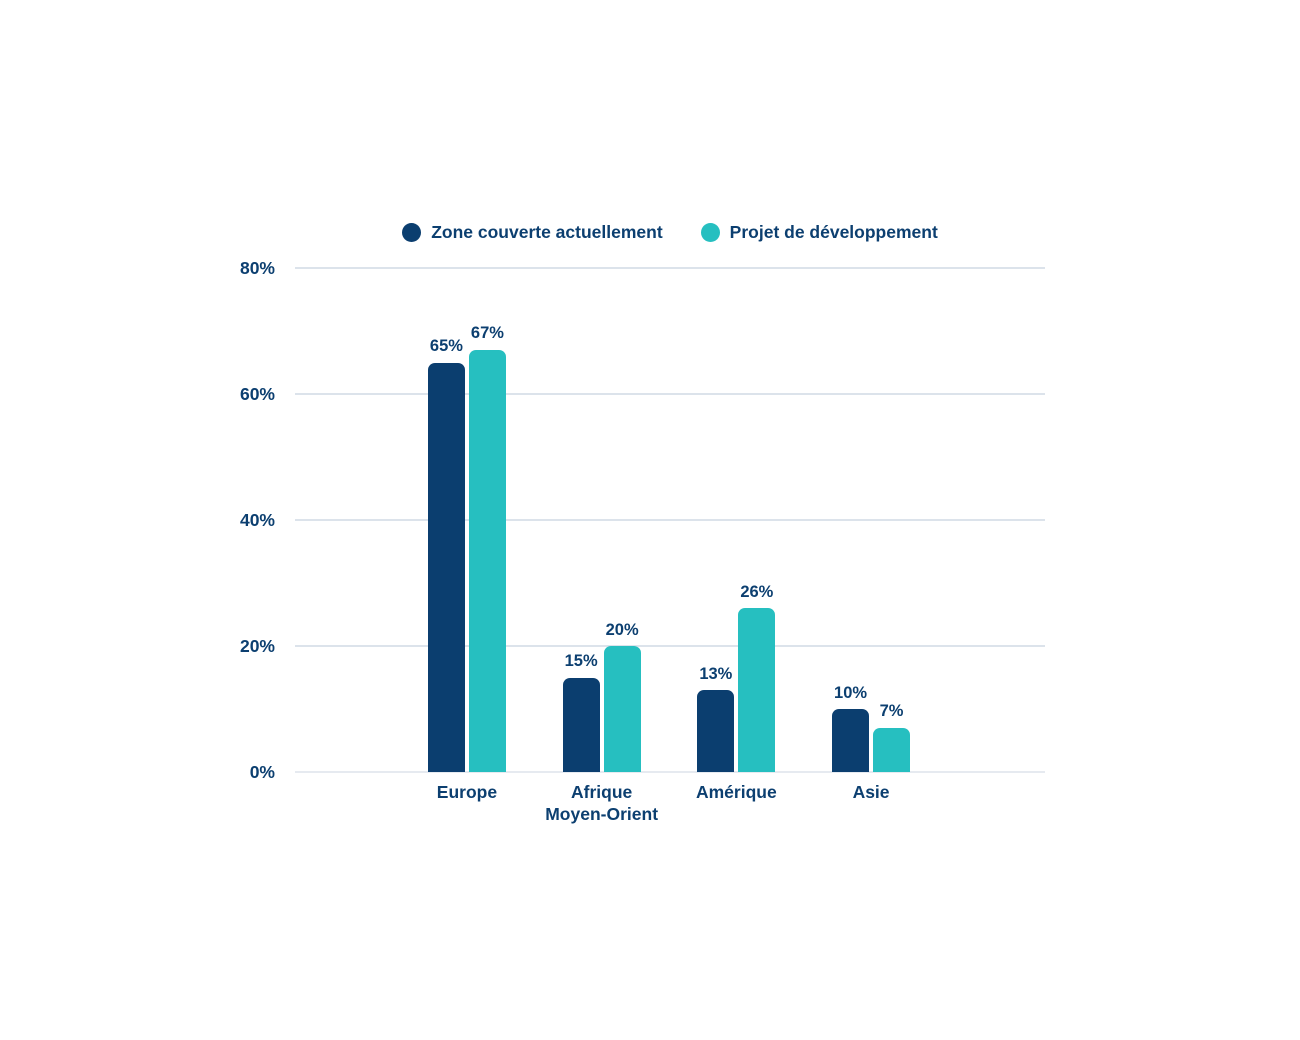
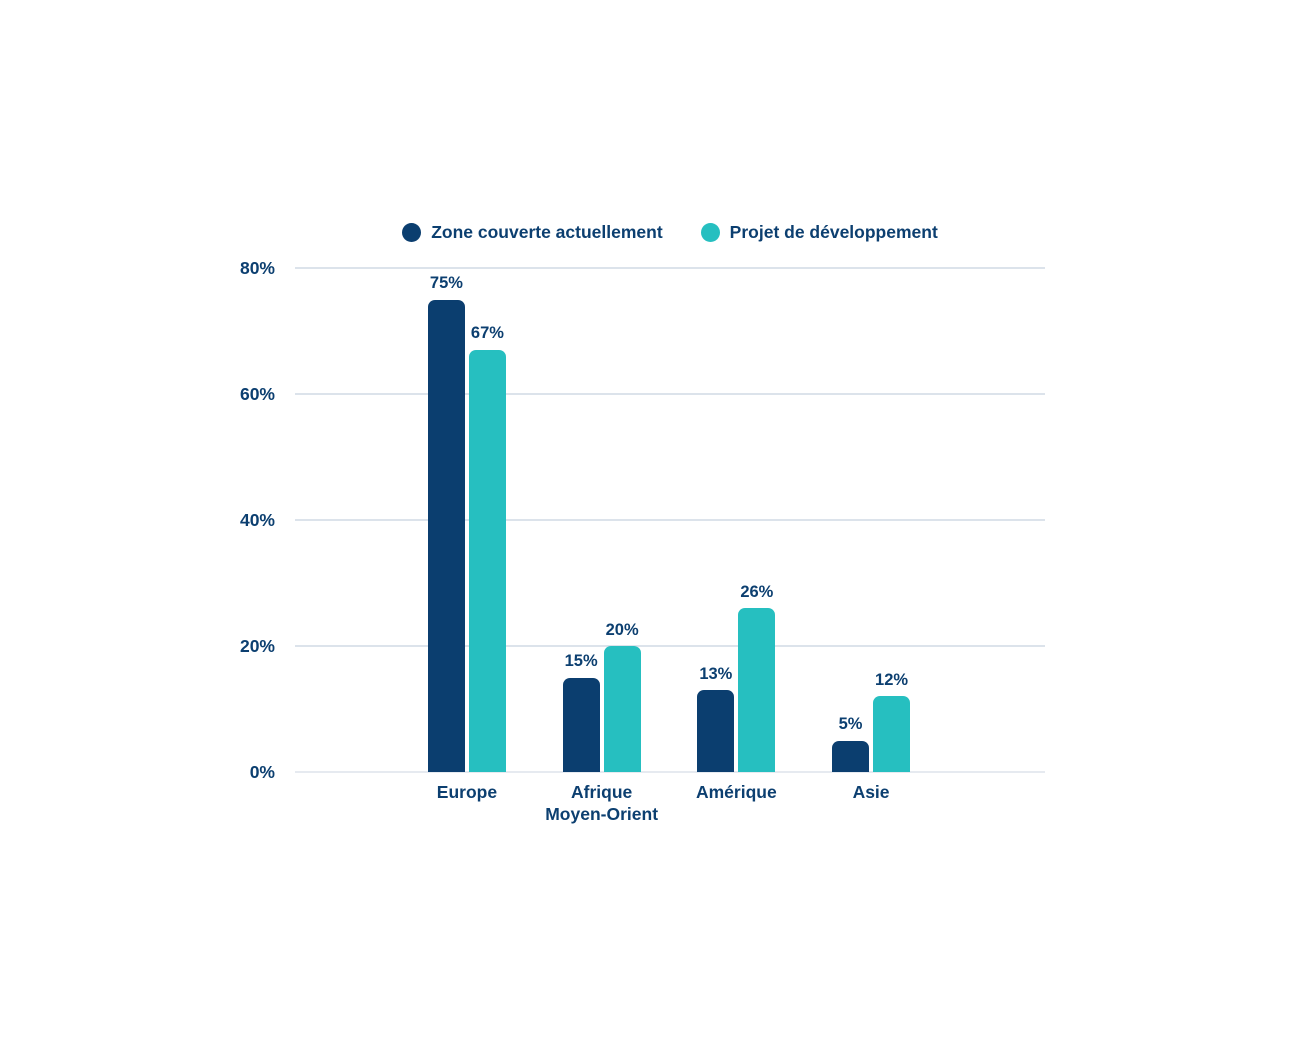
Zone couverte actuellement/Europe: 65% -> 75%
Zone couverte actuellement/Asie: 10% -> 5%
Projet de développement/Asie: 7% -> 12%
